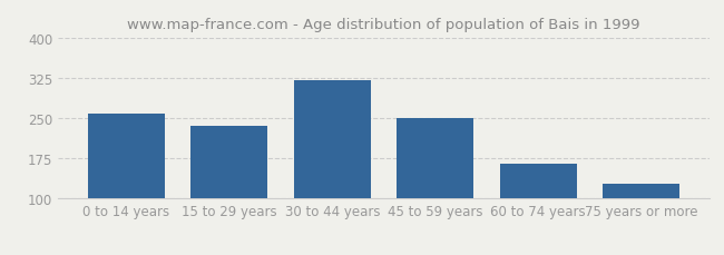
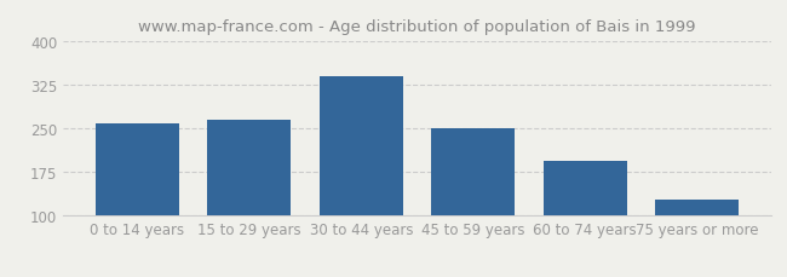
15 to 29 years: 235 -> 265
30 to 44 years: 320 -> 338
60 to 74 years: 165 -> 193
